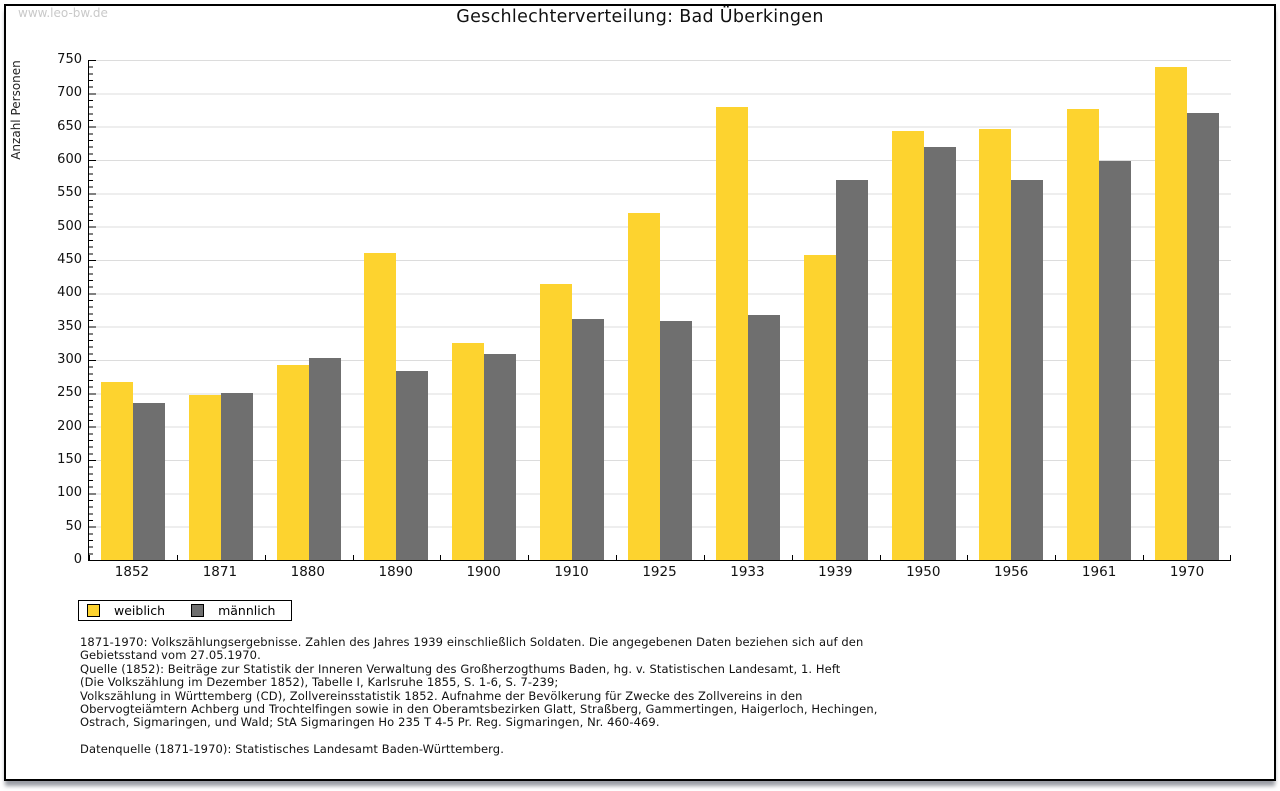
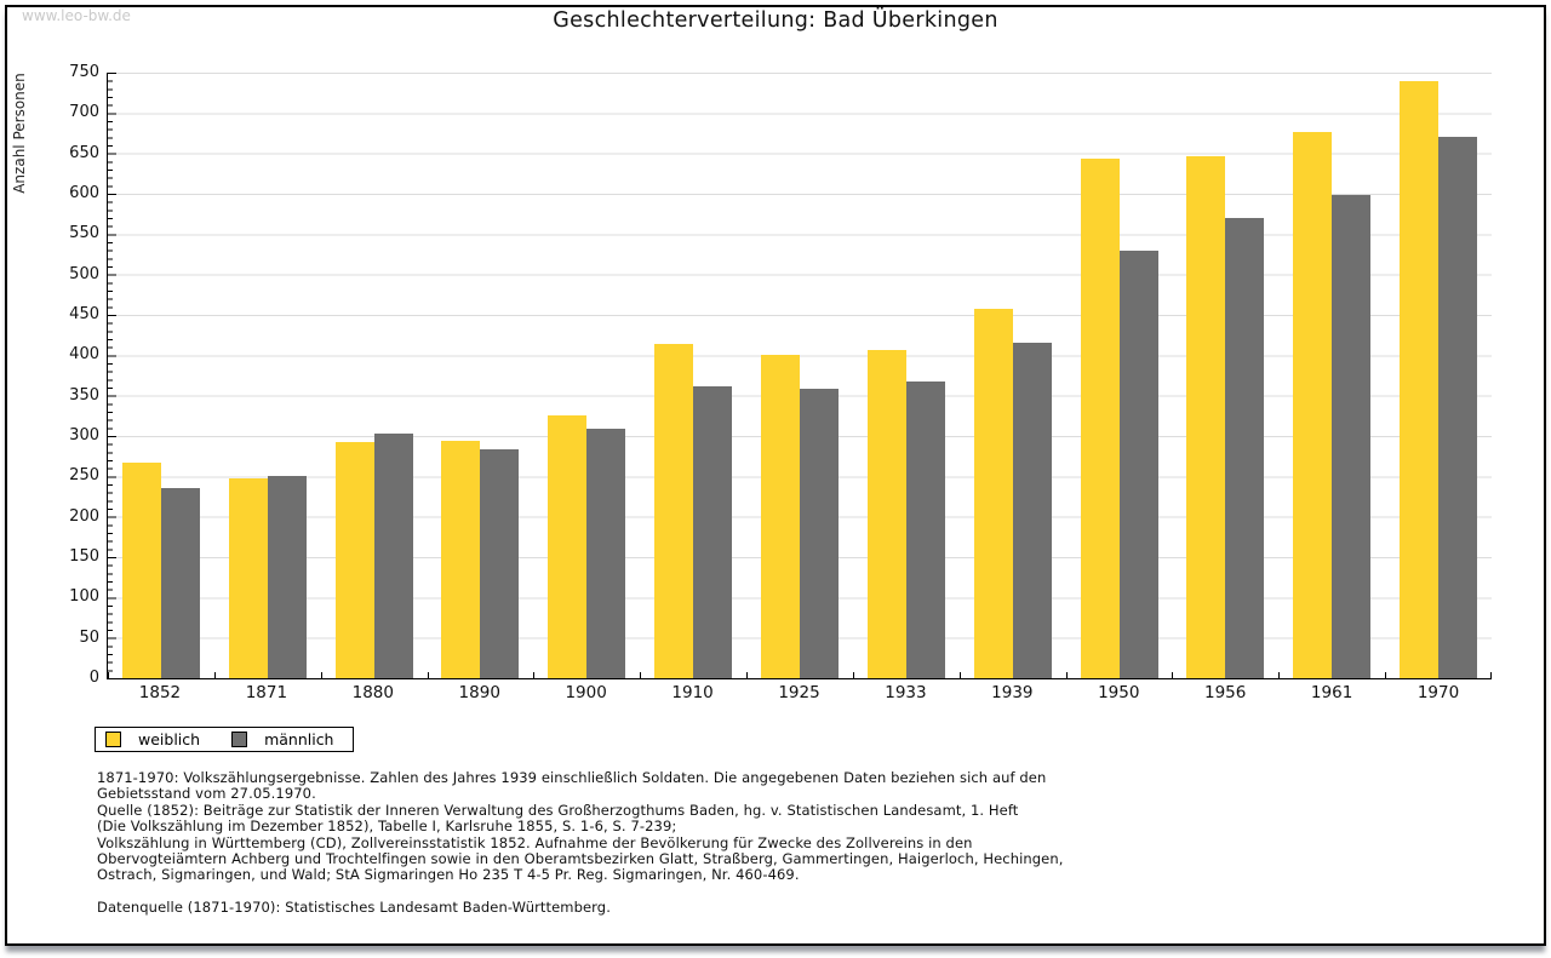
weiblich/1890: 460 -> 290
weiblich/1925: 520 -> 400
weiblich/1933: 680 -> 410
männlich/1939: 570 -> 420
männlich/1950: 620 -> 530
